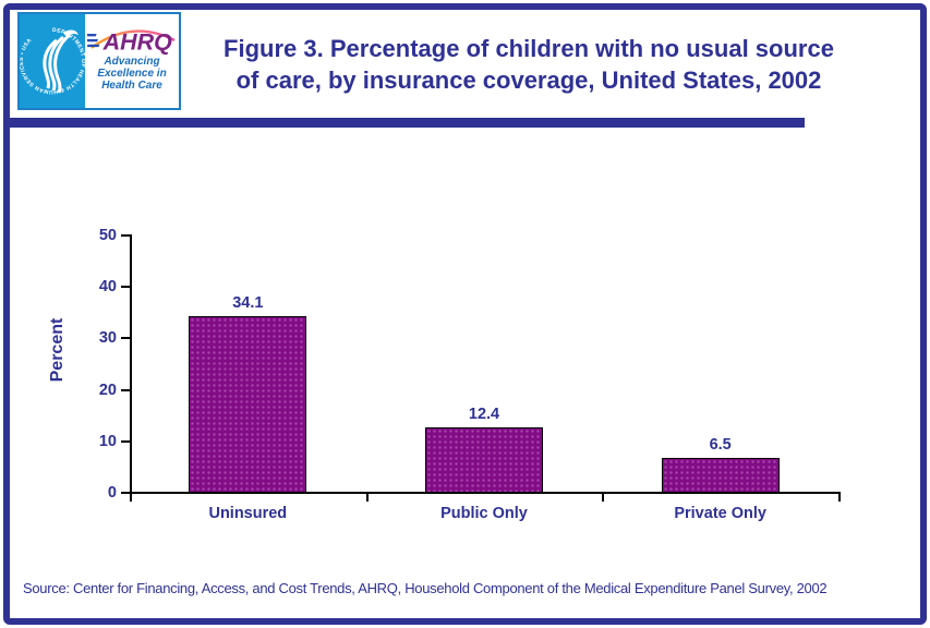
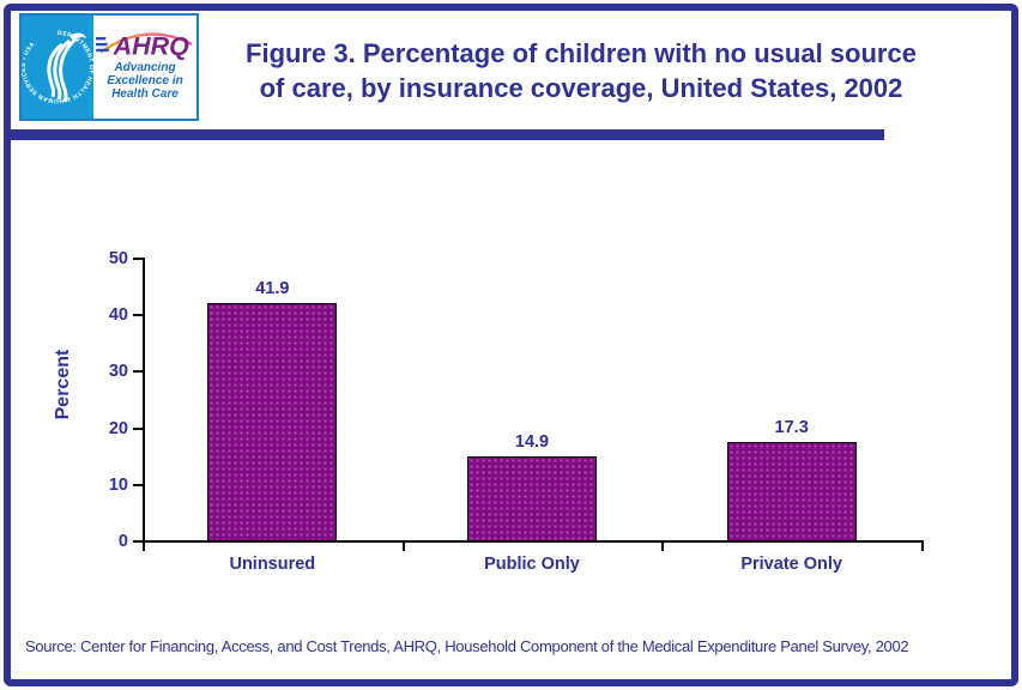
Uninsured: 34.1 -> 41.9
Public Only: 12.4 -> 14.9
Private Only: 6.5 -> 17.3
